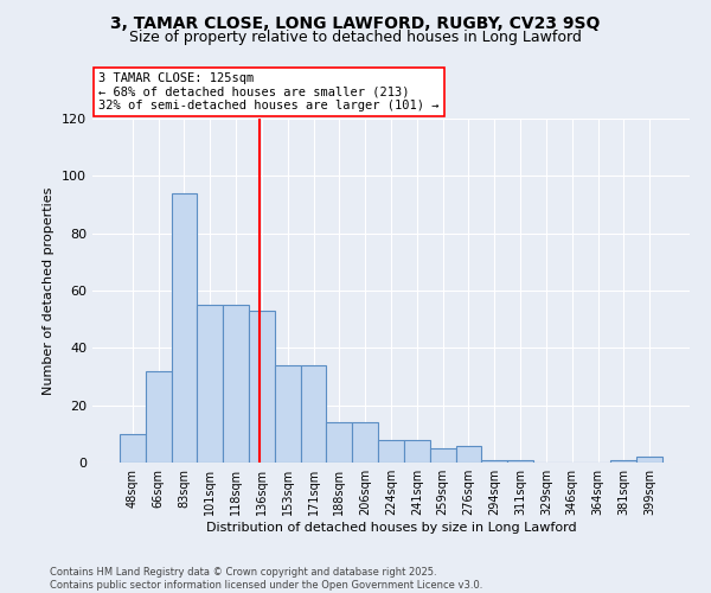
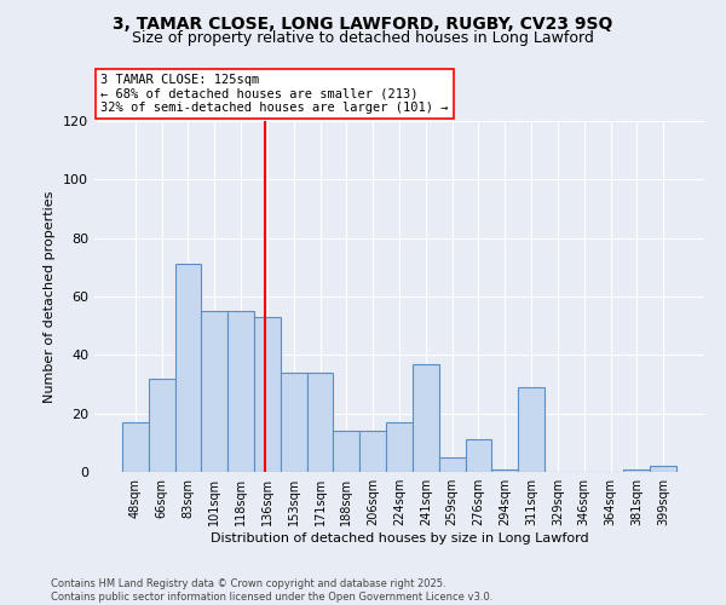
48sqm: 10 -> 17
83sqm: 94 -> 71
224sqm: 8 -> 17
241sqm: 8 -> 37
276sqm: 6 -> 11
311sqm: 1 -> 29
